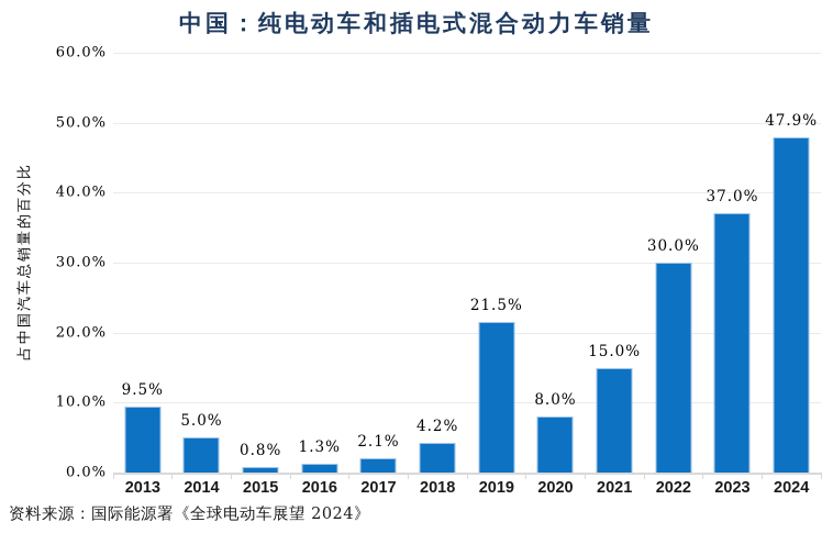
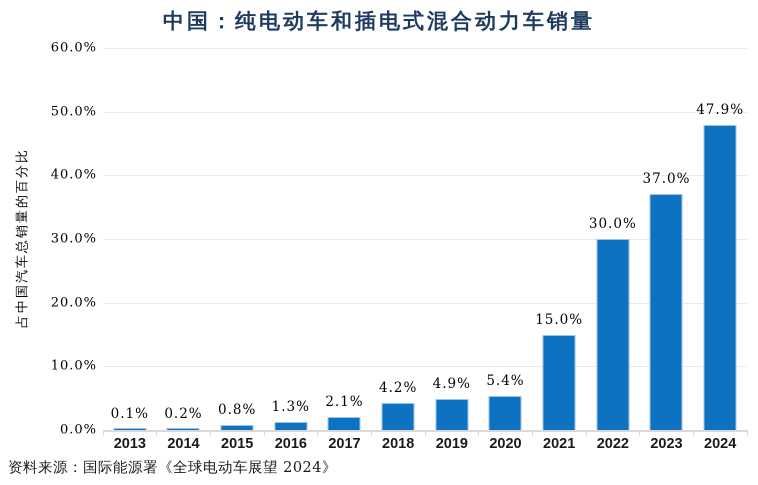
2013: 9.5% -> 0.1%
2014: 5.0% -> 0.2%
2019: 21.5% -> 4.9%
2020: 8.0% -> 5.4%
